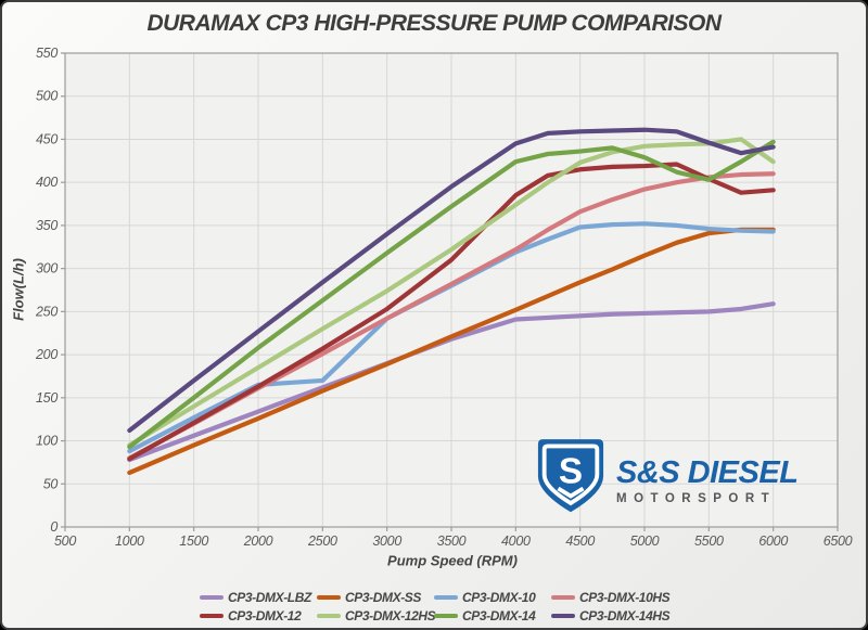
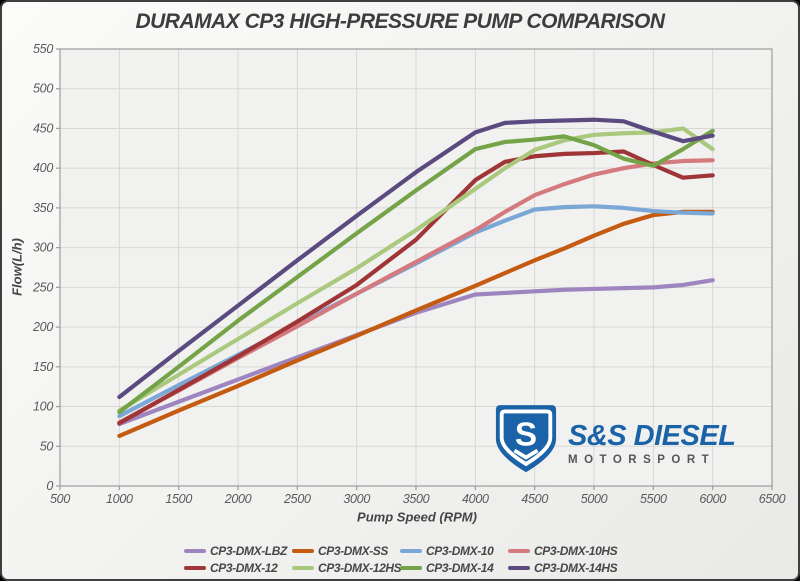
CP3-DMX-10/2500: 170 -> 200
